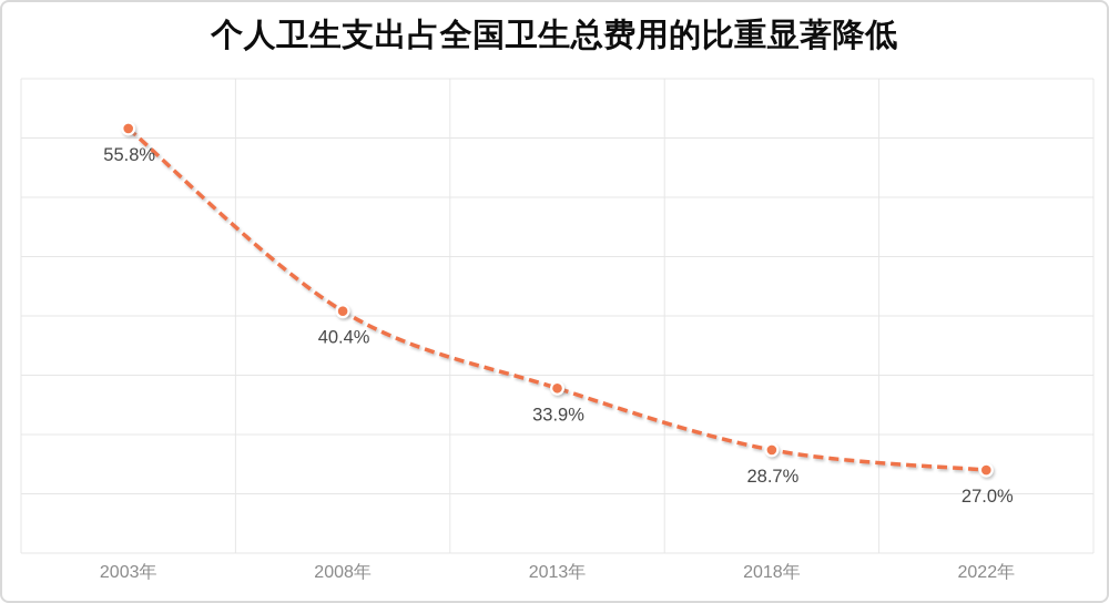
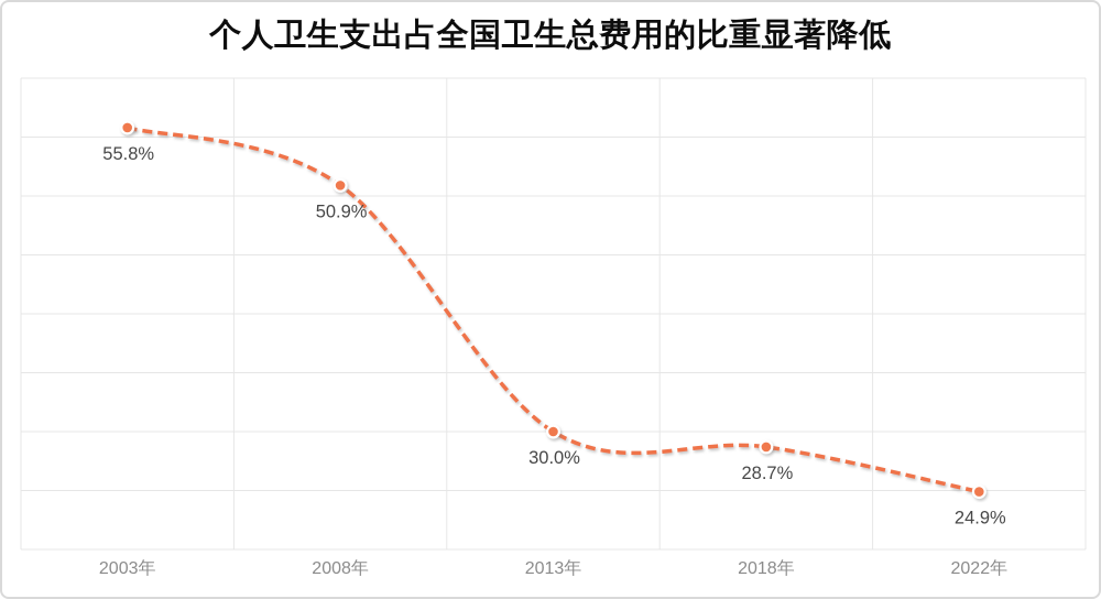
2008年: 40.4% -> 50.9%
2013年: 33.9% -> 30.0%
2022年: 27.0% -> 24.9%
